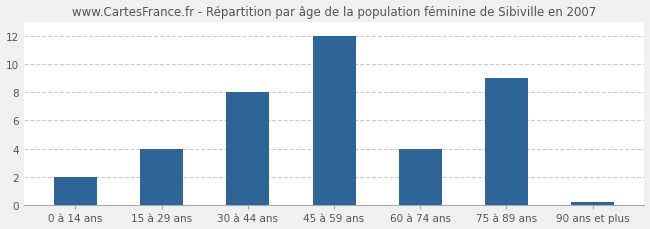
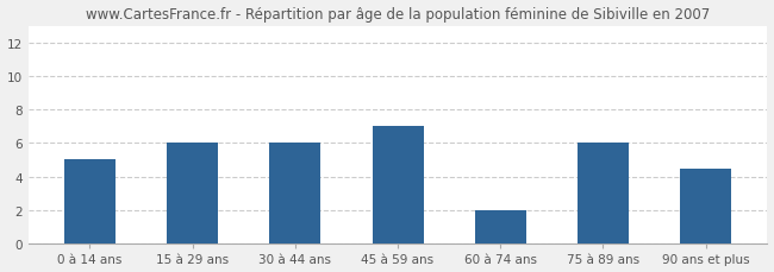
0 à 14 ans: 2.0 -> 5.0
15 à 29 ans: 4.0 -> 6.0
30 à 44 ans: 8.0 -> 6.0
45 à 59 ans: 12.0 -> 7.0
60 à 74 ans: 4.0 -> 2.0
75 à 89 ans: 9.0 -> 6.0
90 ans et plus: 0.2 -> 4.5
